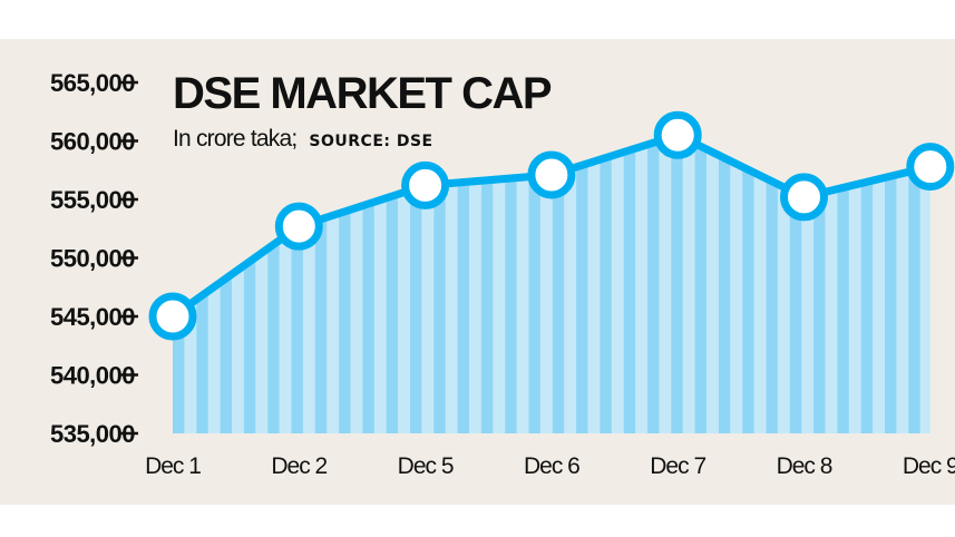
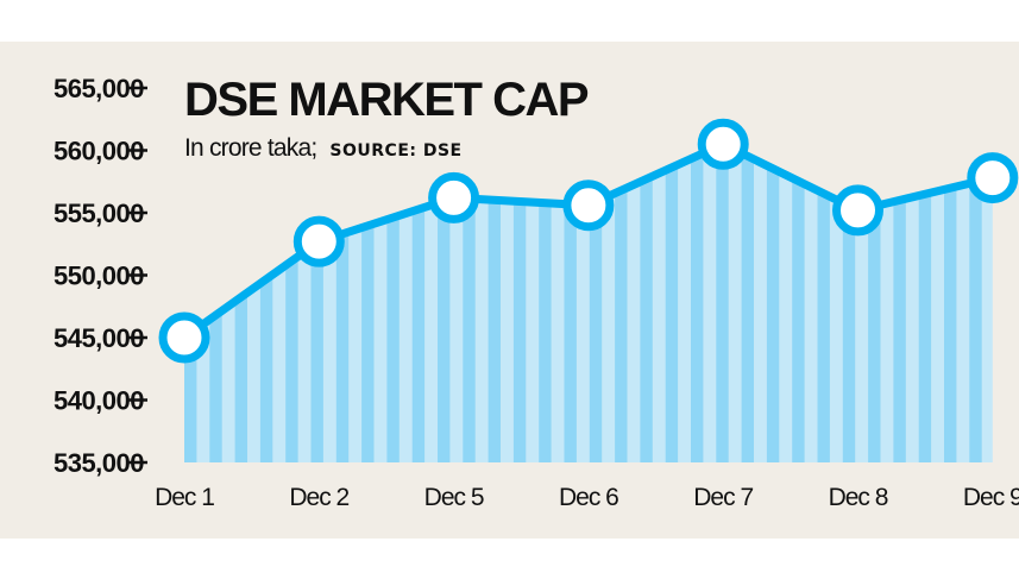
Dec 6: 557100 -> 555600
